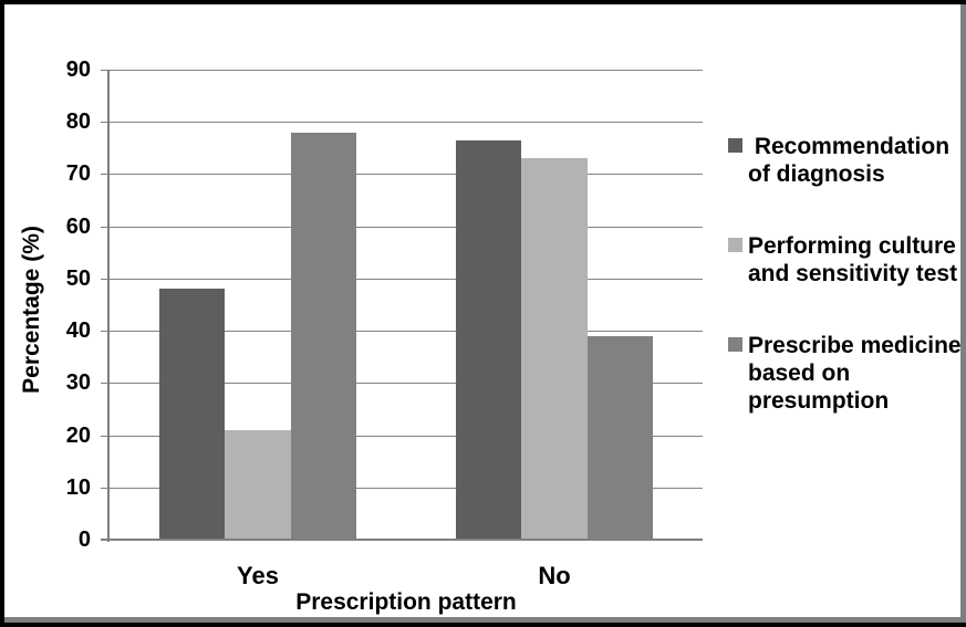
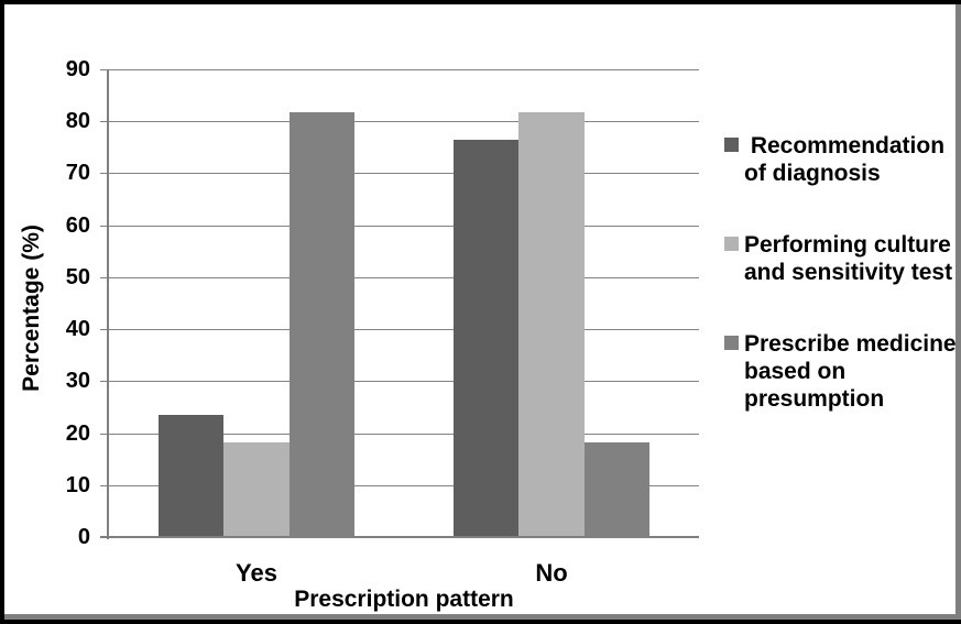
Recommendation of diagnosis/Yes: 48 -> 24
Performing culture and sensitivity test/Yes: 21 -> 18
Prescribe medicine based on presumption/Yes: 78 -> 82
Performing culture and sensitivity test/No: 73 -> 82
Prescribe medicine based on presumption/No: 39 -> 18
